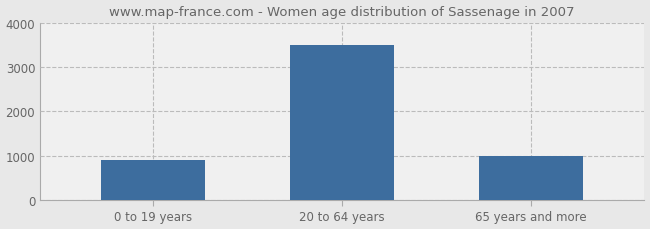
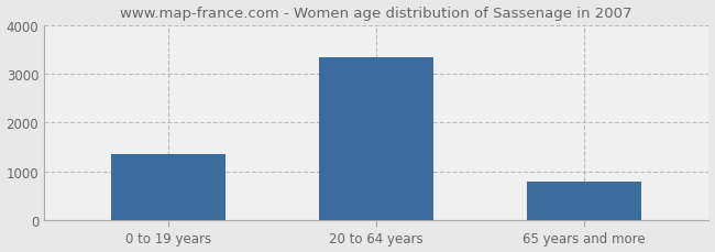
0 to 19 years: 900 -> 1350
20 to 64 years: 3500 -> 3340
65 years and more: 1000 -> 780
